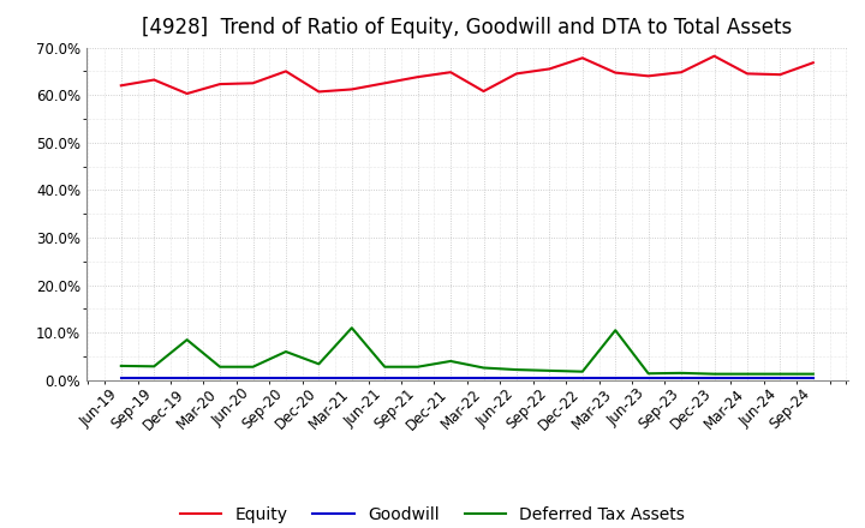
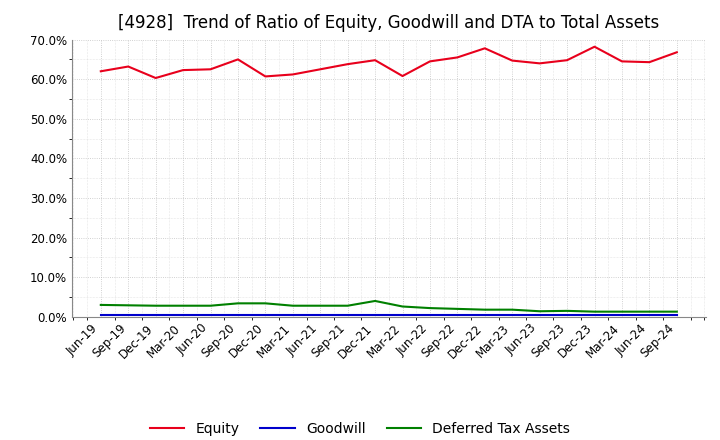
Deferred Tax Assets/Dec-19: 8.5% -> 2.8%
Deferred Tax Assets/Sep-20: 6.0% -> 3.4%
Deferred Tax Assets/Mar-21: 11.0% -> 2.8%
Deferred Tax Assets/Mar-23: 10.5% -> 1.8%
